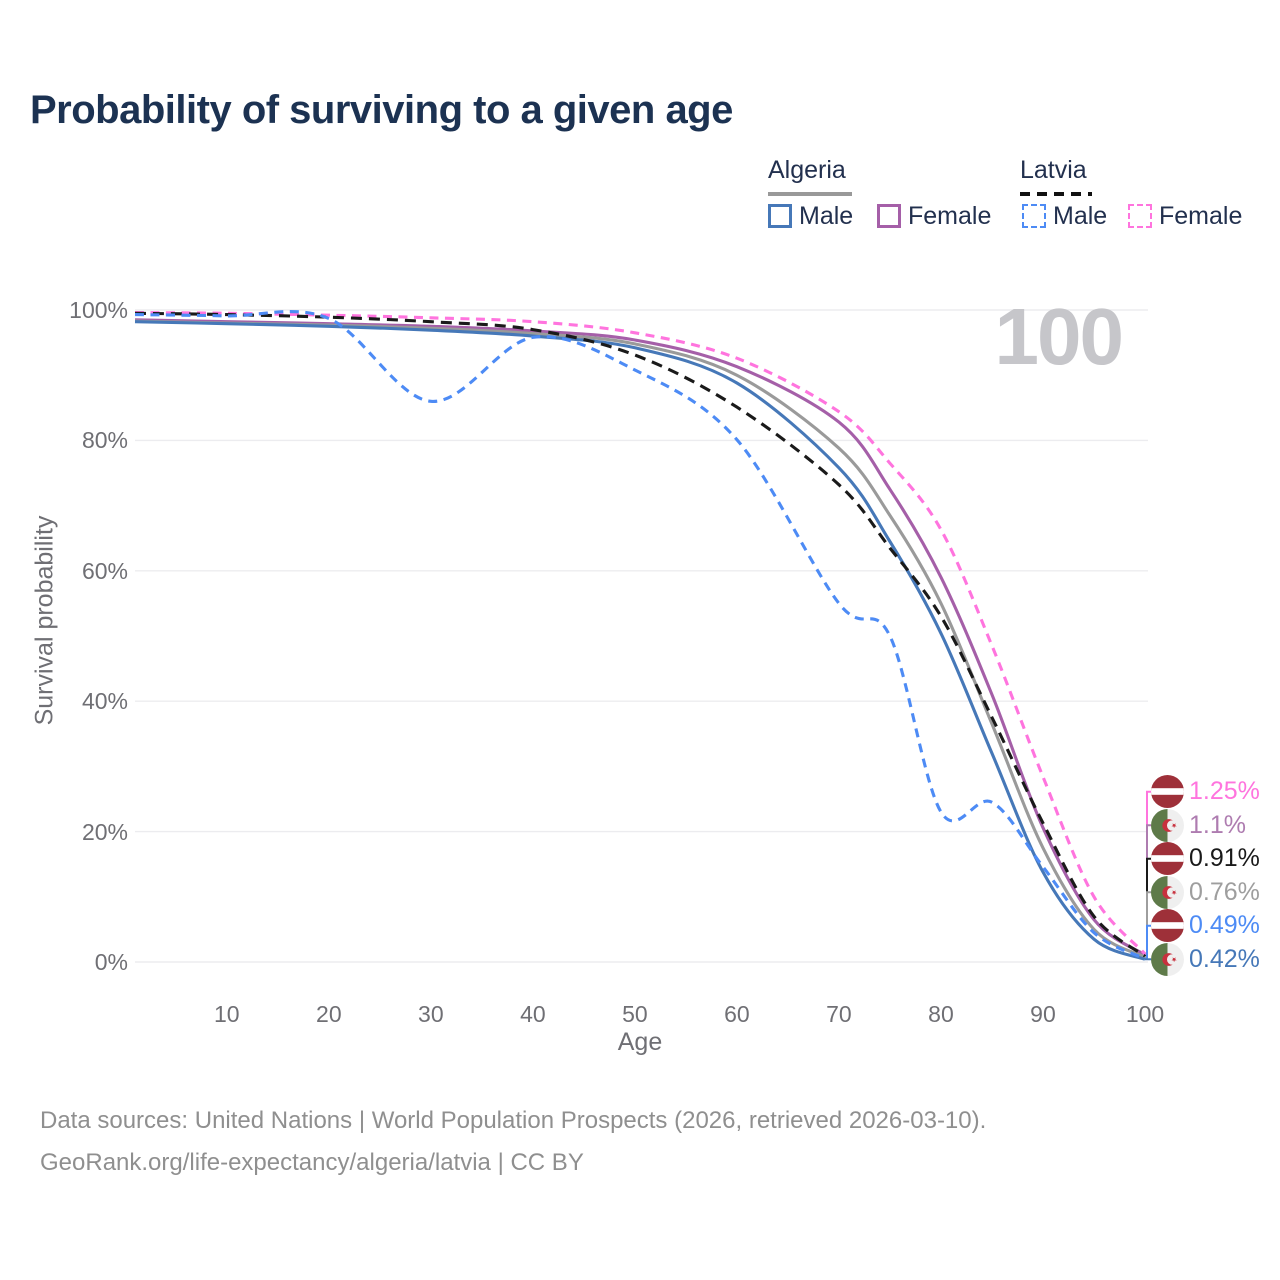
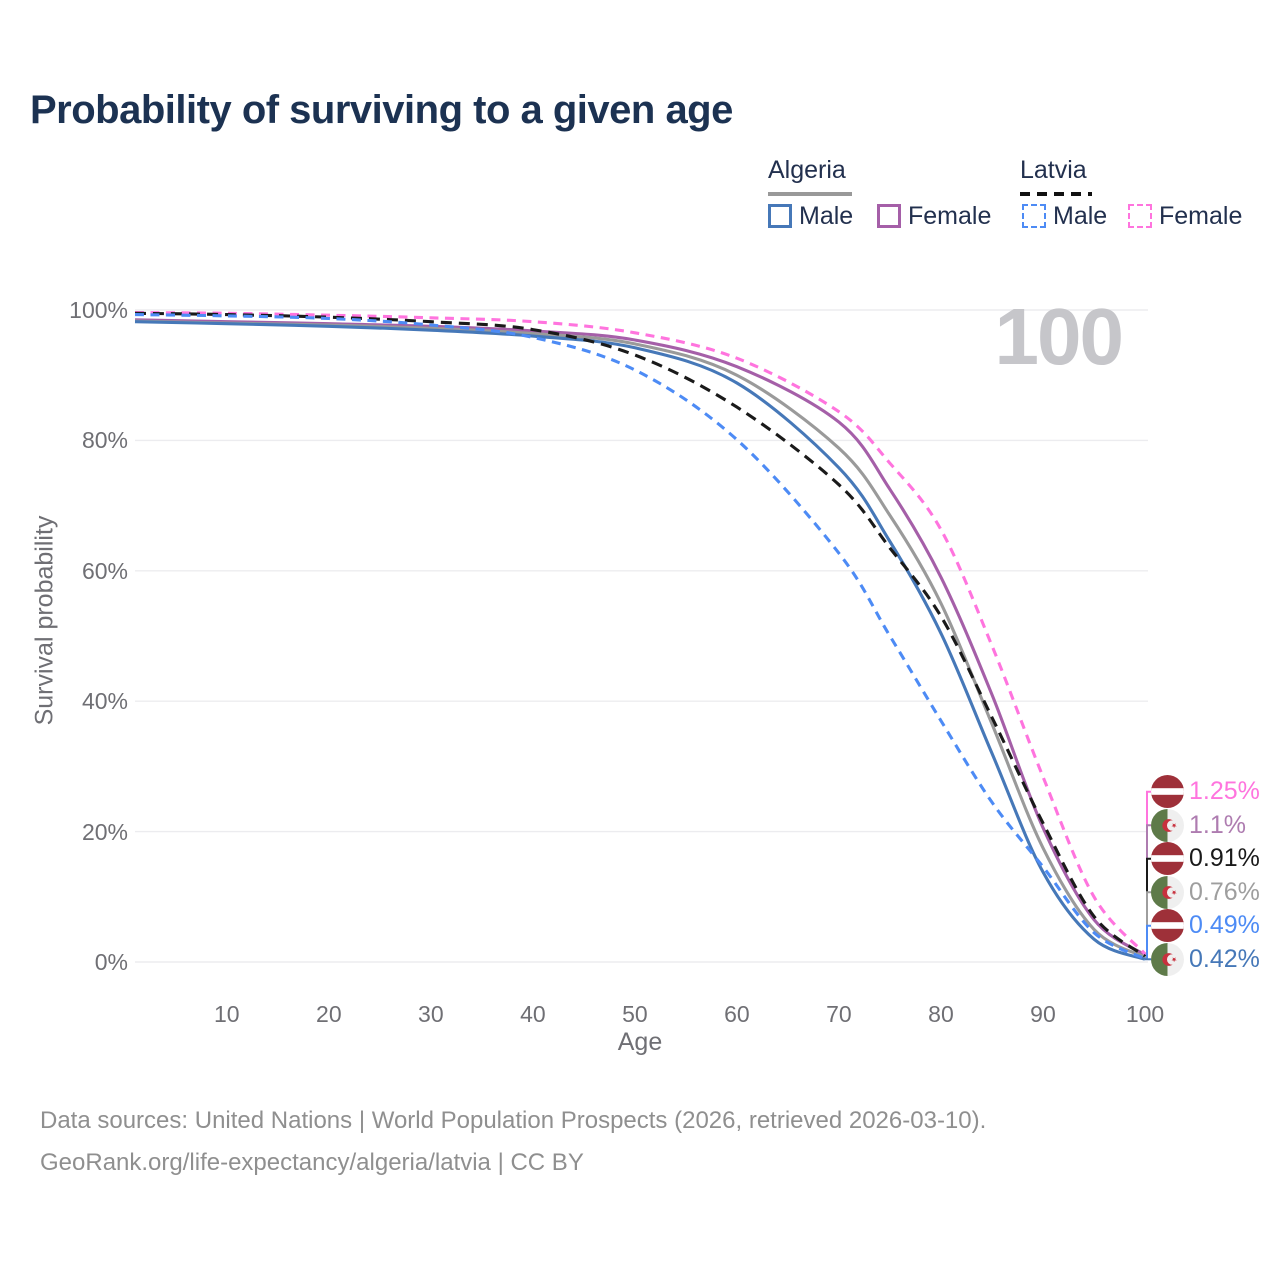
Latvia Male/30: 86% -> 98%
Latvia Male/70: 55% -> 63%
Latvia Male/80: 23% -> 37%
